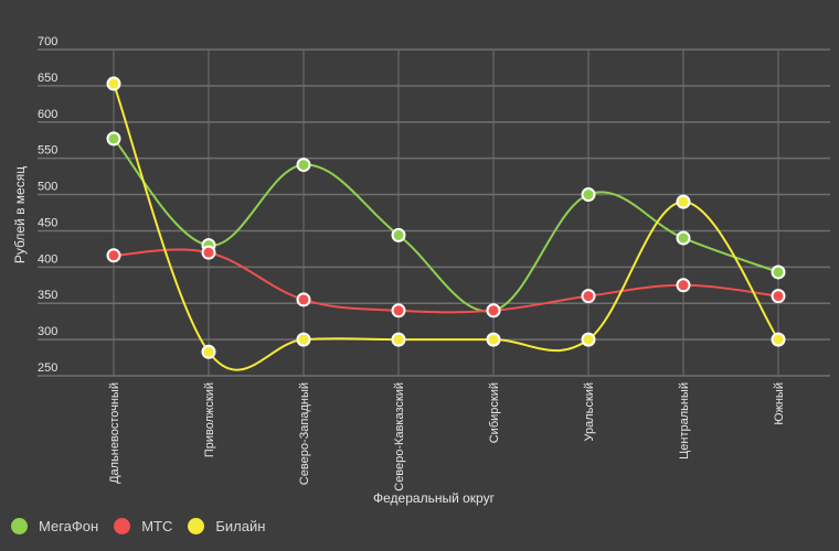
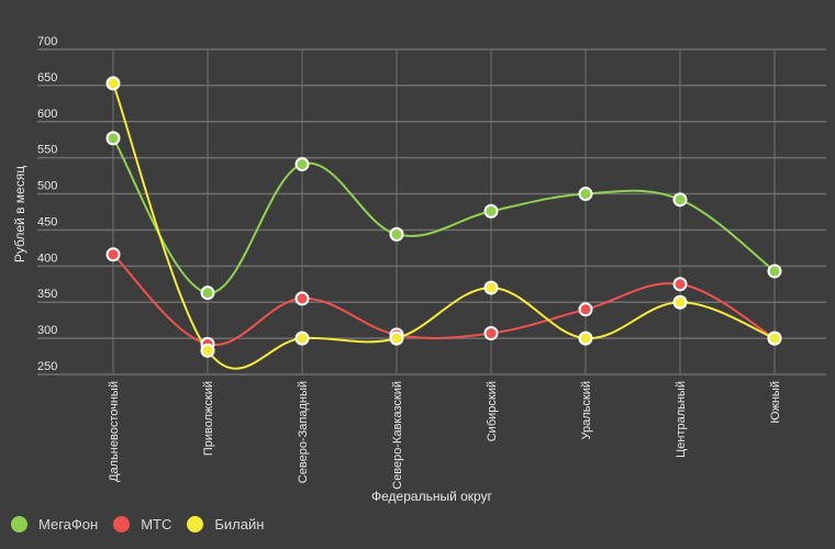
МегаФон/Приволжский: 430 -> 360
МТС/Приволжский: 420 -> 290
МТС/Северо-Кавказский: 340 -> 300
МегаФон/Сибирский: 340 -> 480
МТС/Сибирский: 340 -> 310
Билайн/Сибирский: 300 -> 370
МТС/Уральский: 360 -> 340
МегаФон/Центральный: 440 -> 490
Билайн/Центральный: 490 -> 350
МТС/Южный: 360 -> 300
